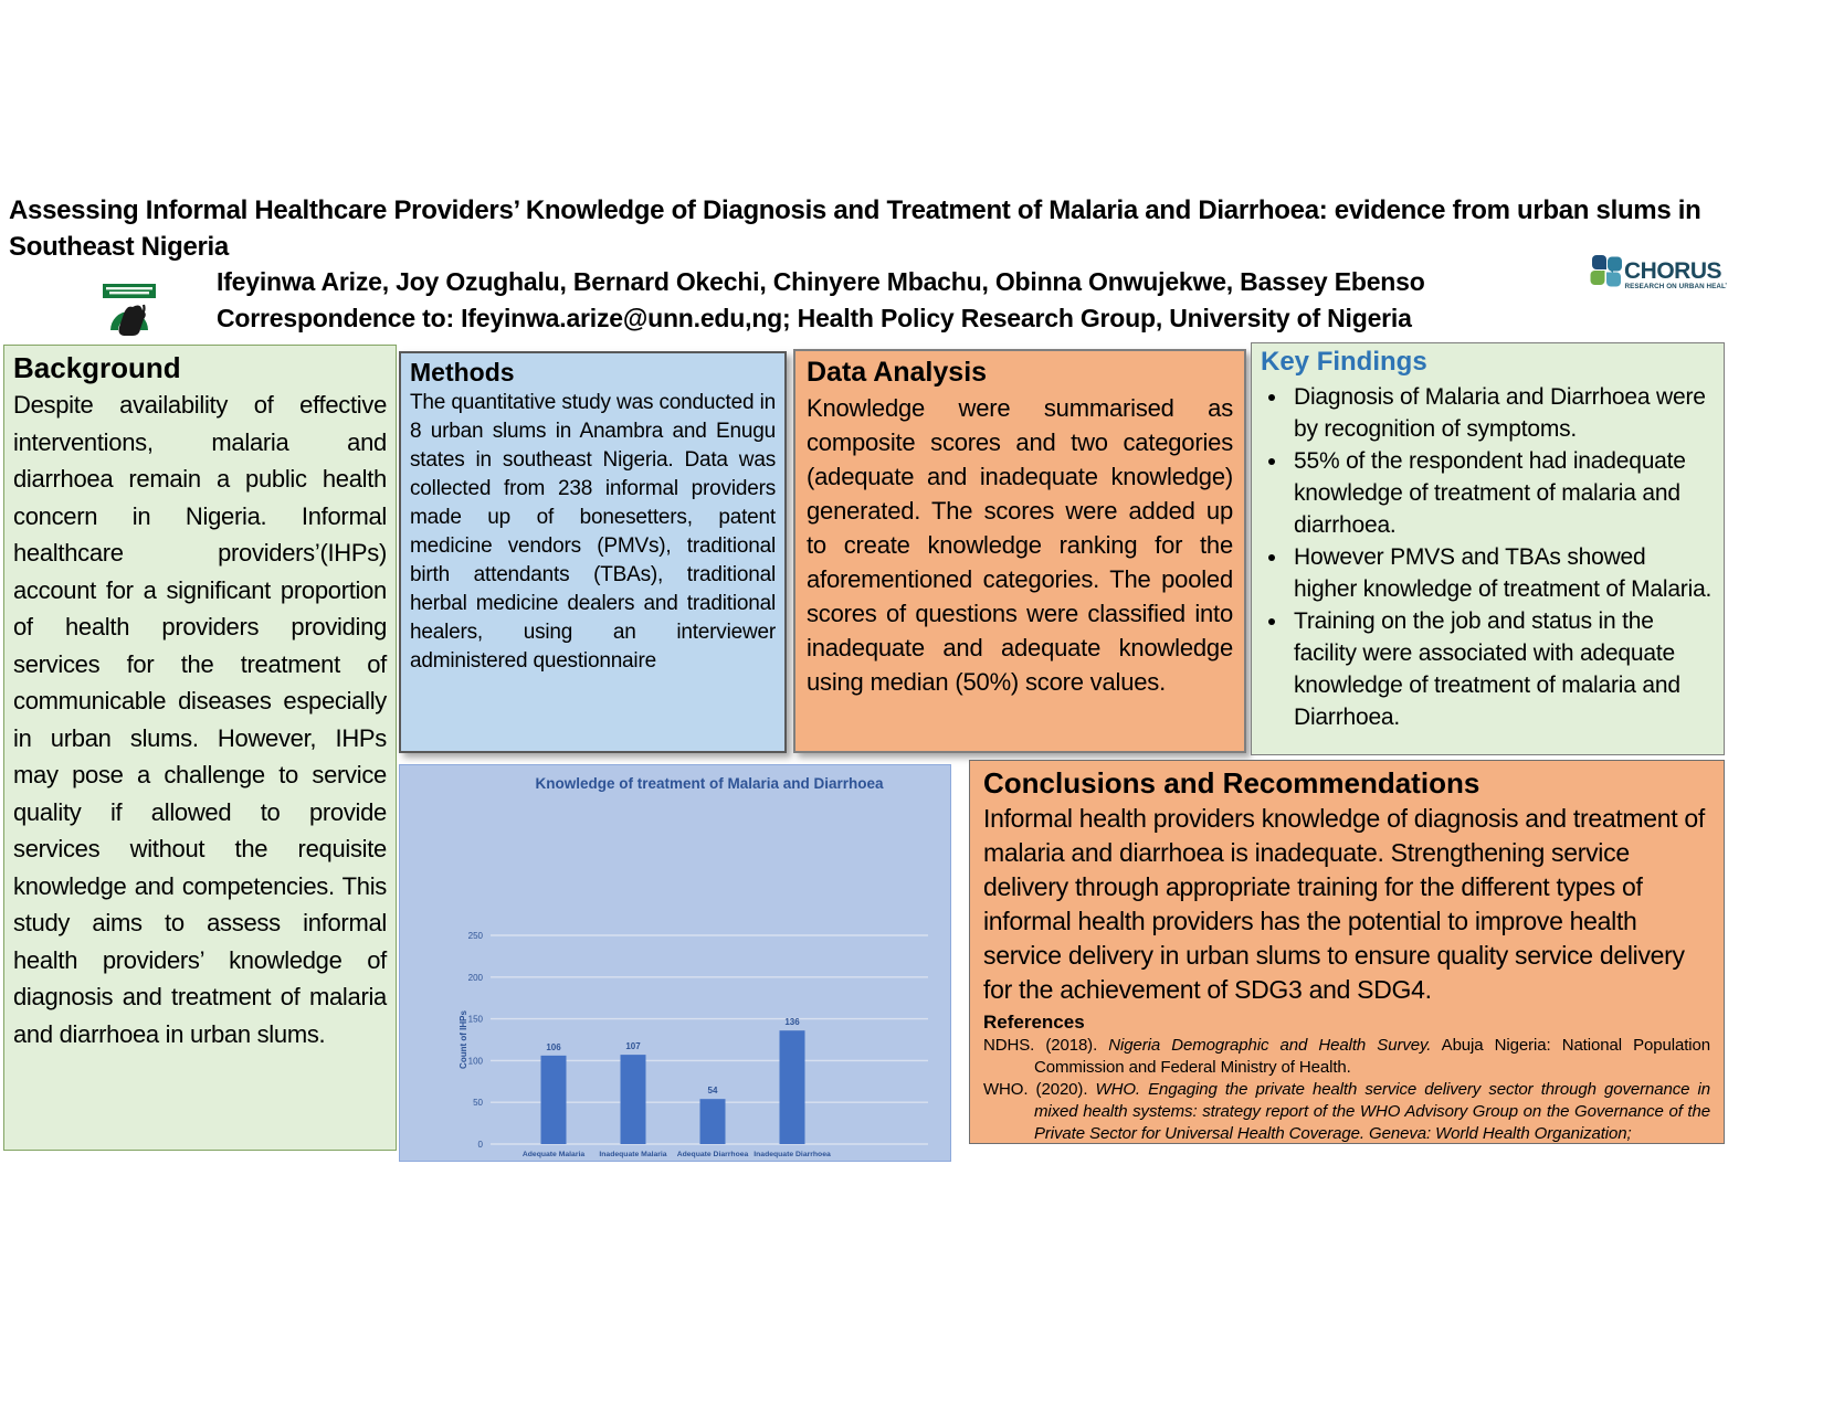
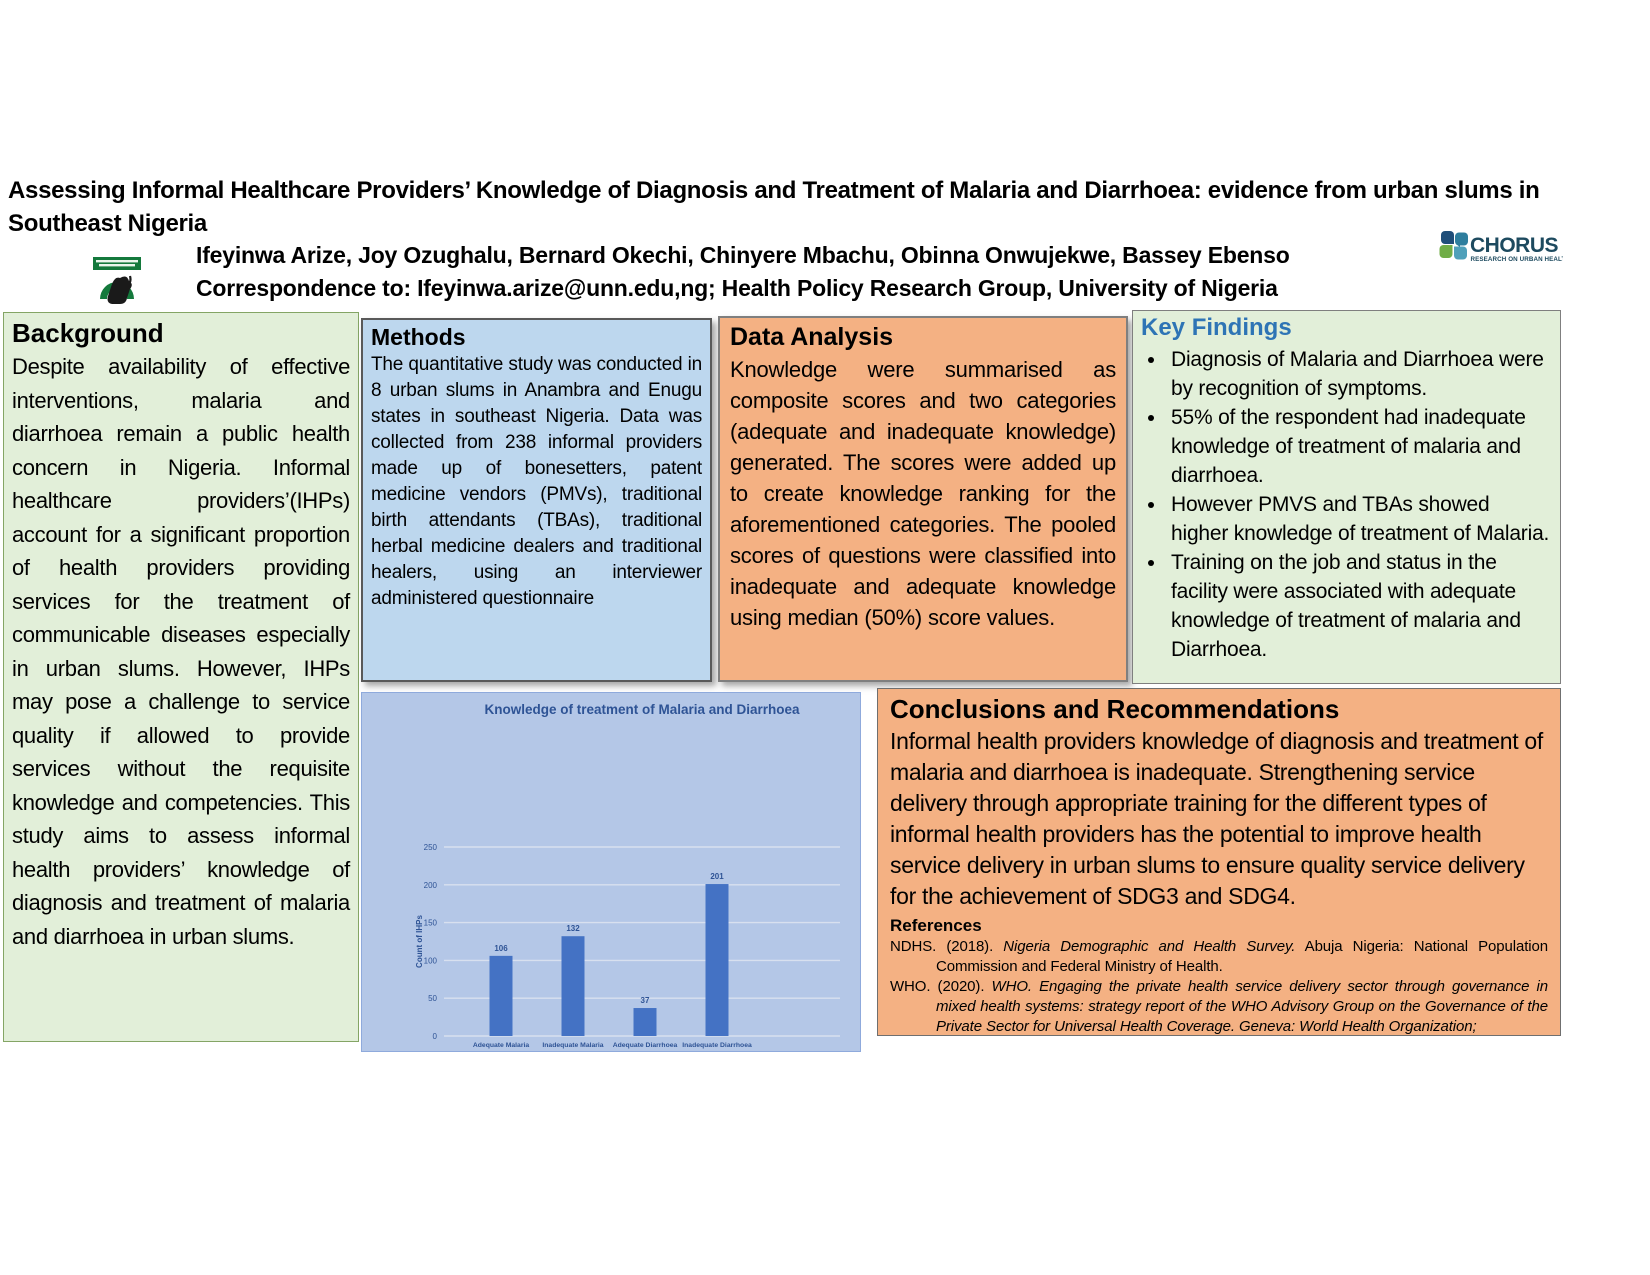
Inadequate Malaria: 107 -> 132
Adequate Diarrhoea: 54 -> 37
Inadequate Diarrhoea: 136 -> 201
